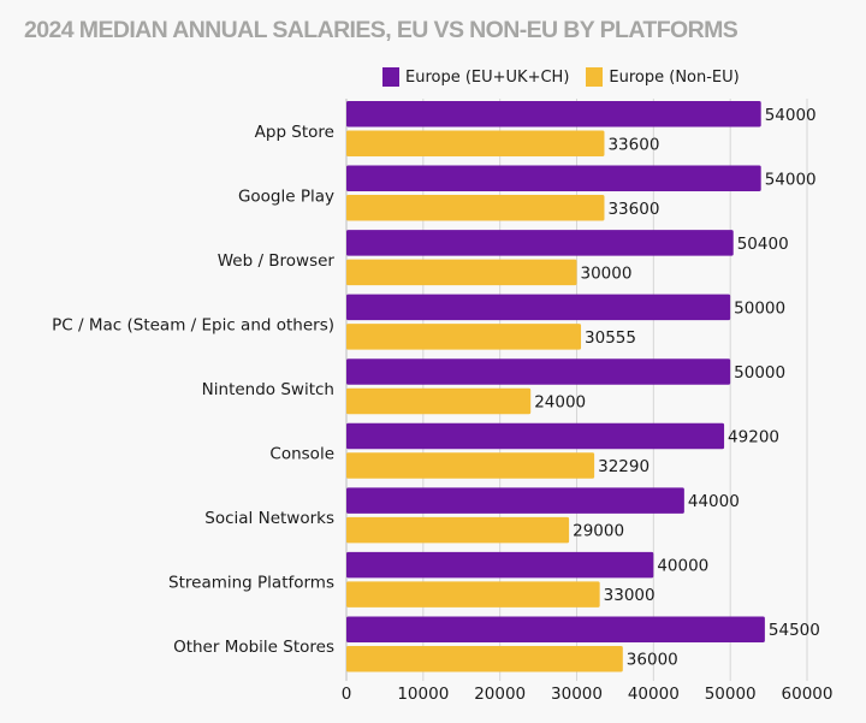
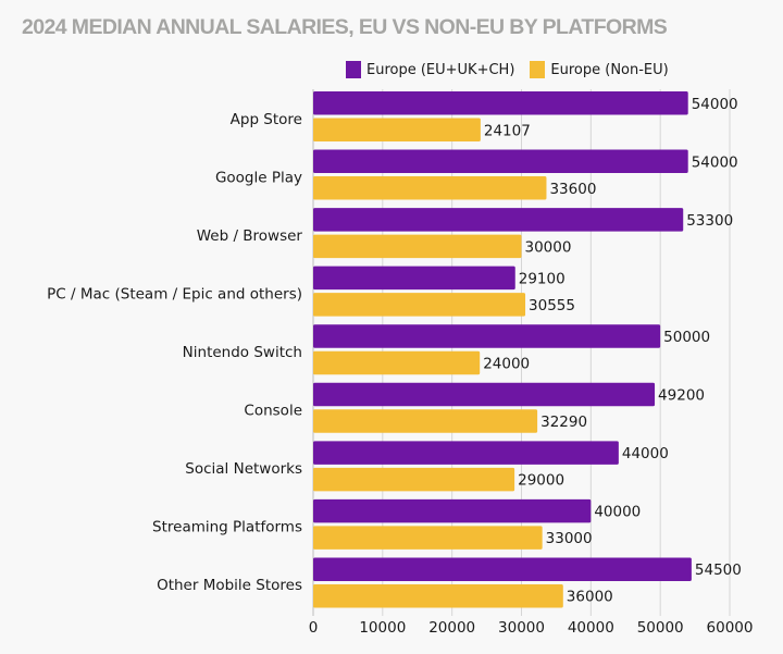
Europe (Non-EU)/App Store: 33600 -> 24107
Europe (EU+UK+CH)/Web / Browser: 50400 -> 53300
Europe (EU+UK+CH)/PC / Mac (Steam / Epic and others): 50000 -> 29100
